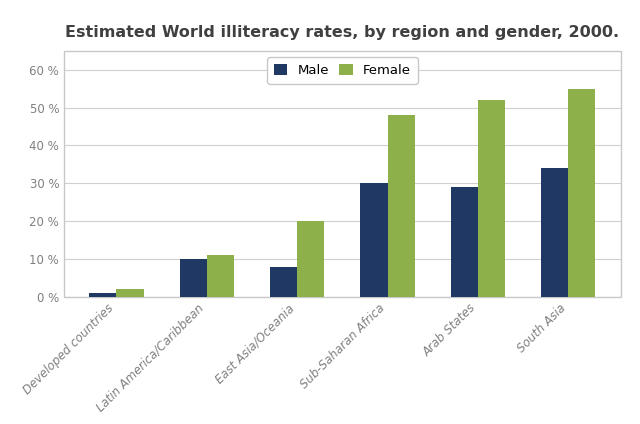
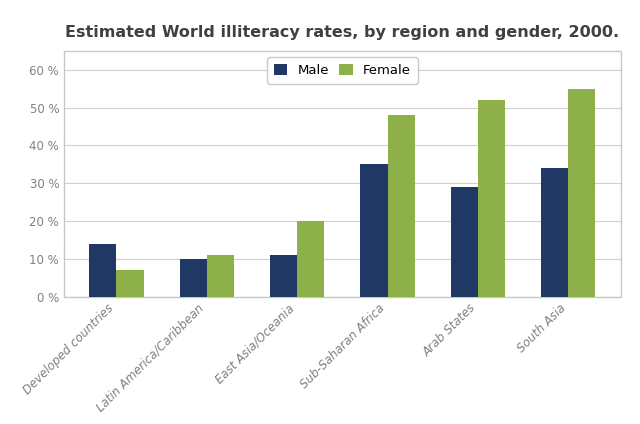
Male/Developed countries: 1 % -> 14 %
Female/Developed countries: 2 % -> 7 %
Male/East Asia/Oceania: 8 % -> 11 %
Male/Sub-Saharan Africa: 30 % -> 35 %
